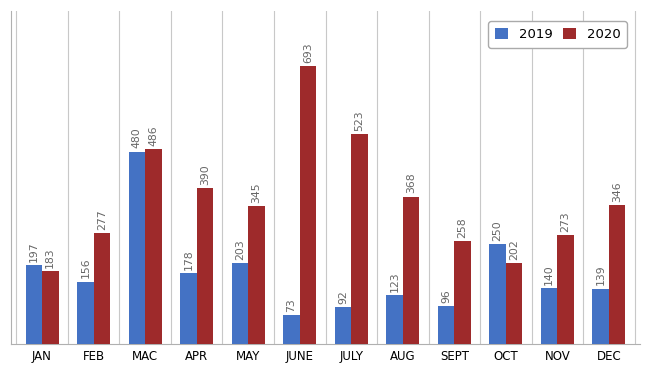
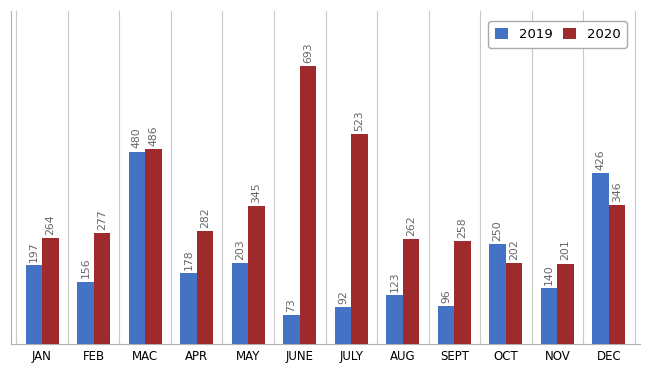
2020/JAN: 183 -> 264
2020/APR: 390 -> 282
2020/AUG: 368 -> 262
2020/NOV: 273 -> 201
2019/DEC: 139 -> 426
